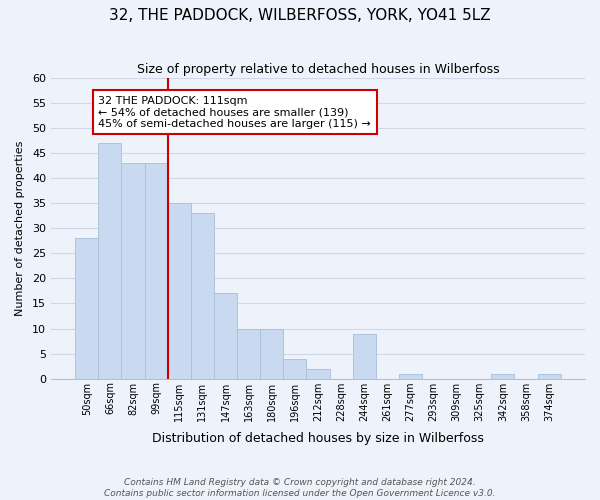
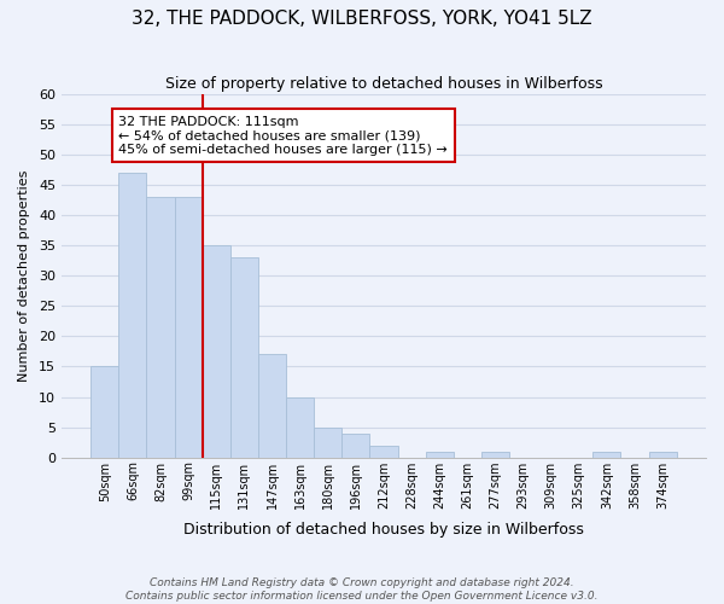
50sqm: 28 -> 15
180sqm: 10 -> 5
244sqm: 9 -> 1
